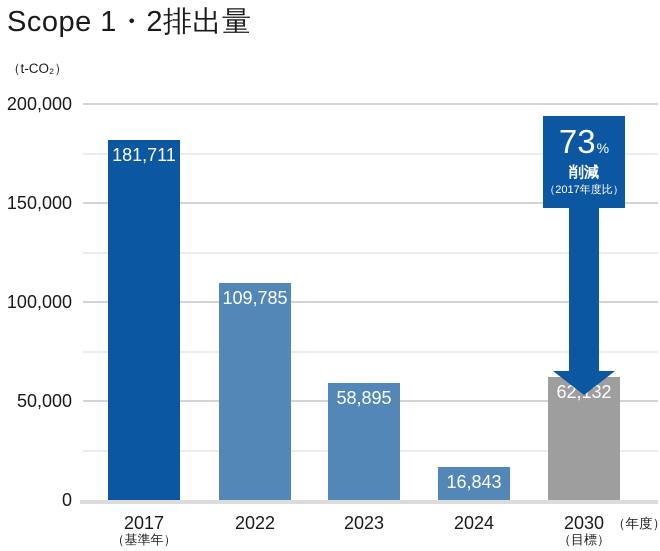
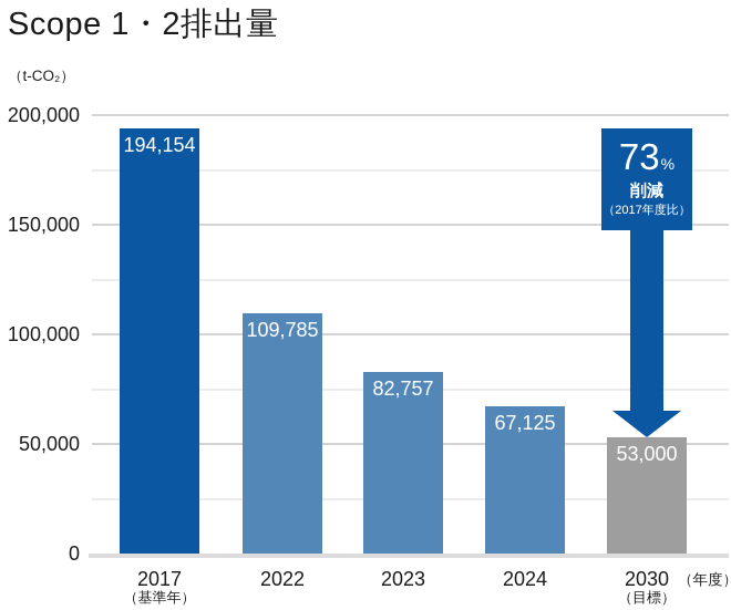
2017: 181,711 -> 194,154
2023: 58,895 -> 82,757
2024: 16,843 -> 67,125
2030: 62,132 -> 53,000
